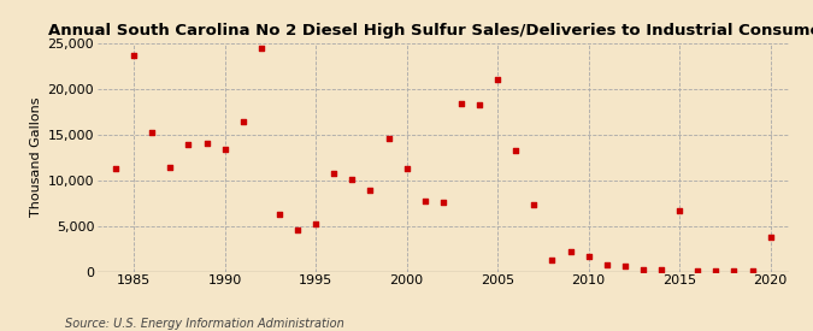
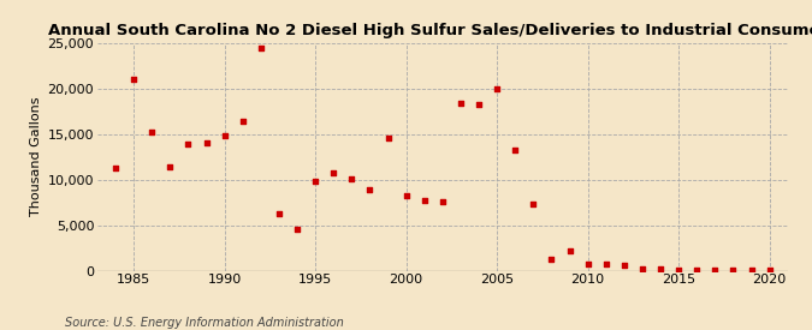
1985: 23,600 -> 21,000
1990: 13,400 -> 14,800
1995: 5,200 -> 9,800
2000: 11,200 -> 8,200
2005: 21,000 -> 20,000
2010: 1,600 -> 700
2015: 6,600 -> 100
2020: 3,800 -> 100
